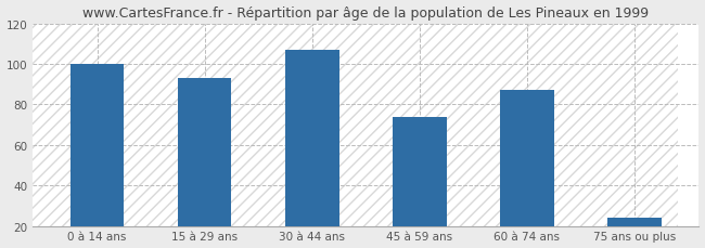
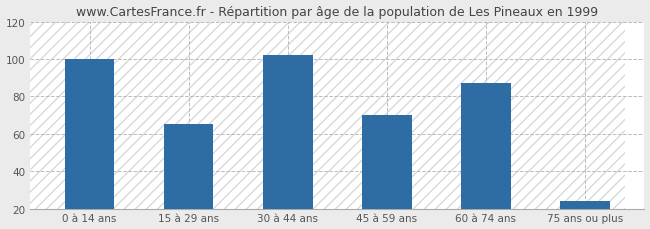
15 à 29 ans: 93 -> 65
30 à 44 ans: 107 -> 102
45 à 59 ans: 74 -> 70
